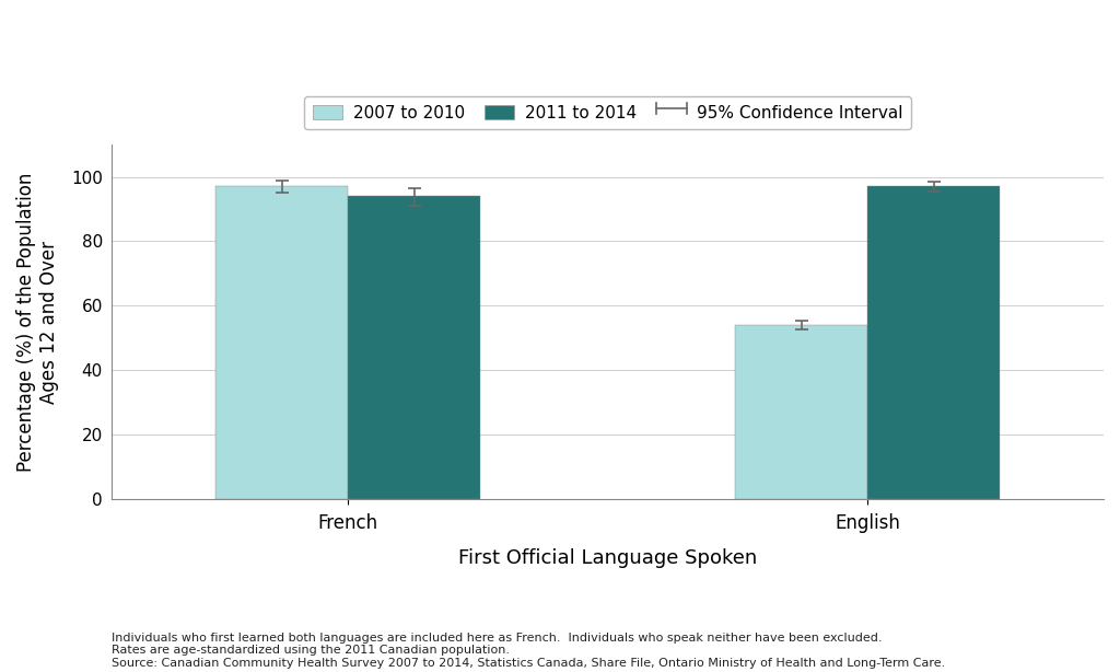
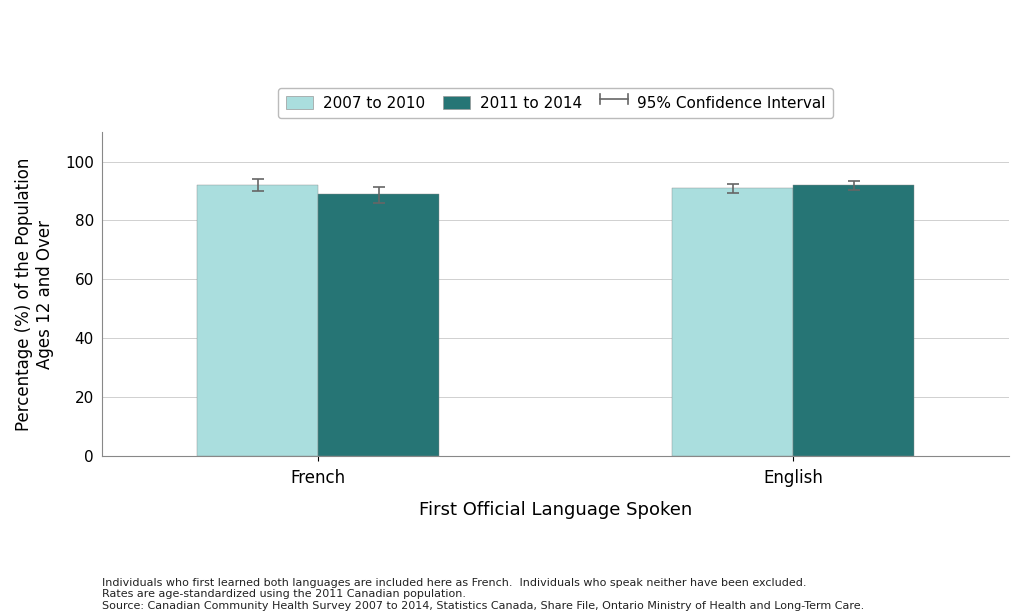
2007 to 2010/French: 97 -> 92
2011 to 2014/French: 94 -> 89
2007 to 2010/English: 54 -> 91
2011 to 2014/English: 97 -> 92
